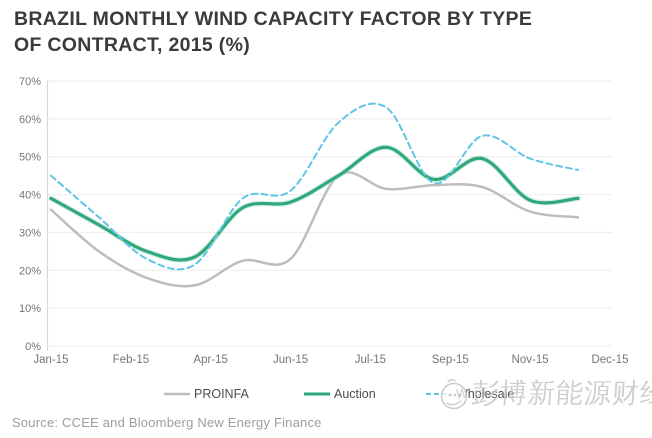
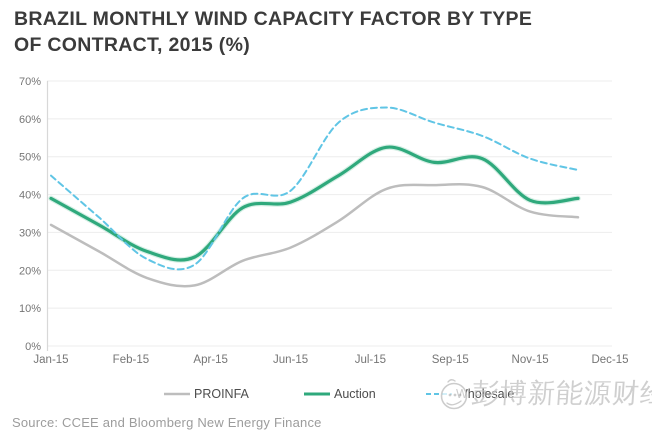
PROINFA/Jan-15: 36% -> 32%
PROINFA/Jun-15: 23% -> 26%
PROINFA/Jul-15: 45% -> 33%
Auction/Sep-15: 44% -> 48%
Wholesale/Sep-15: 43% -> 59%
